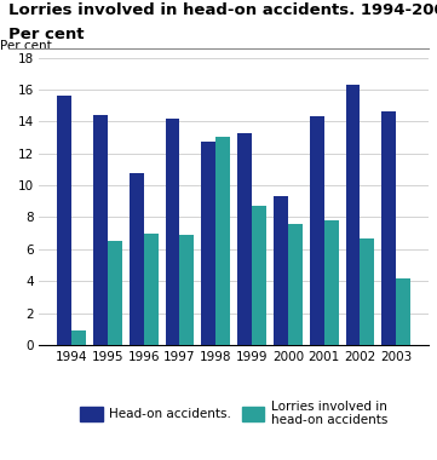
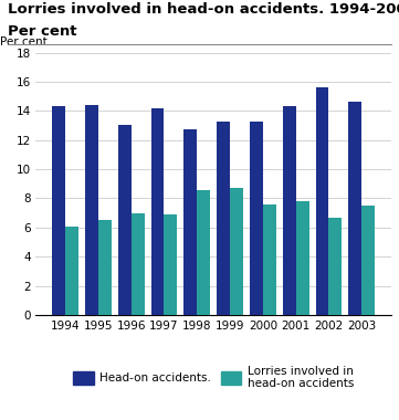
Head-on accidents./1994: 15.6 -> 14.3
Lorries involved in head-on accidents/1994: 0.9 -> 6.1
Head-on accidents./1996: 10.8 -> 13.0
Lorries involved in head-on accidents/1998: 13.0 -> 8.6
Head-on accidents./2000: 9.3 -> 13.3
Head-on accidents./2002: 16.3 -> 15.6
Lorries involved in head-on accidents/2003: 4.2 -> 7.5
